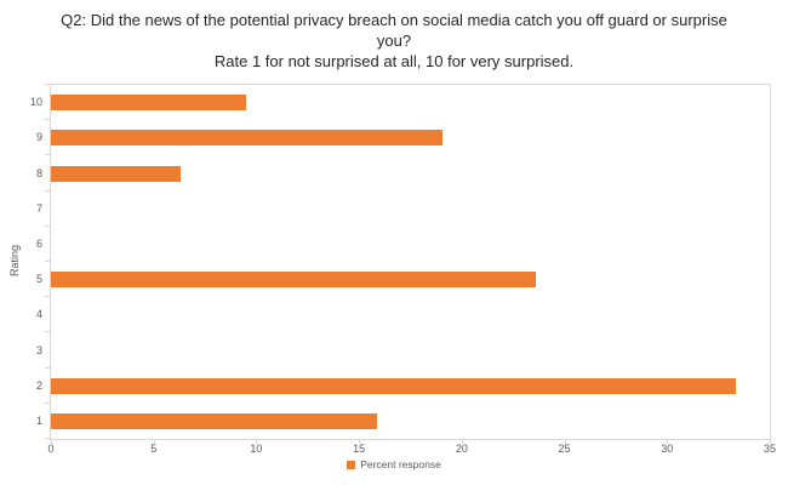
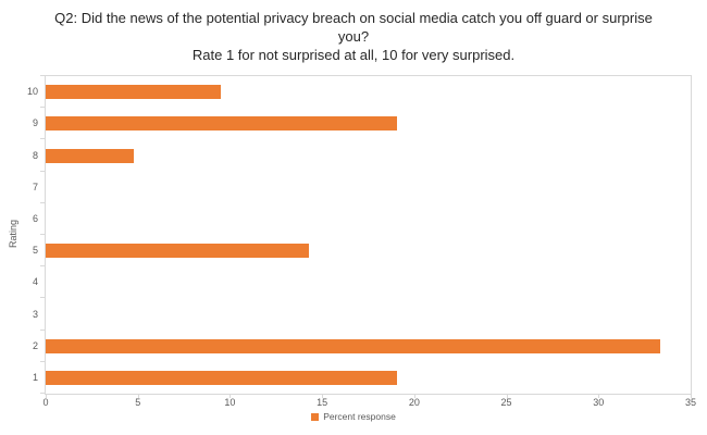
8: 6.3 -> 4.8
5: 23.6 -> 14.3
1: 15.9 -> 19.1
